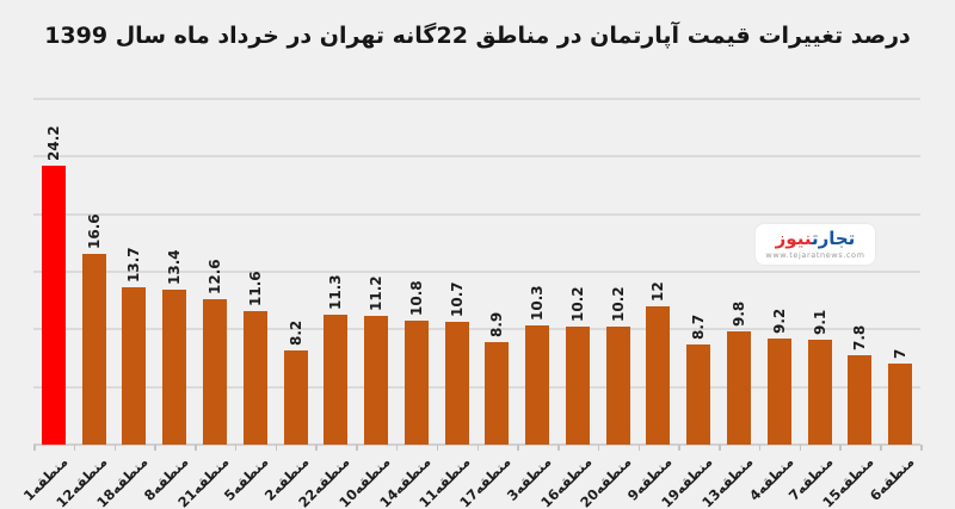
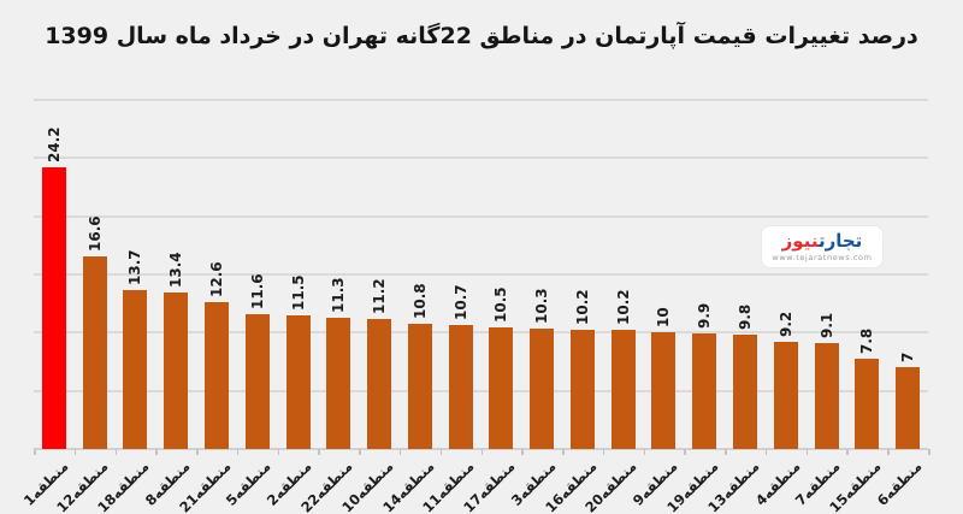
منطقه2: 8.2 -> 11.5
منطقه17: 8.9 -> 10.5
منطقه9: 12 -> 10
منطقه19: 8.7 -> 9.9
